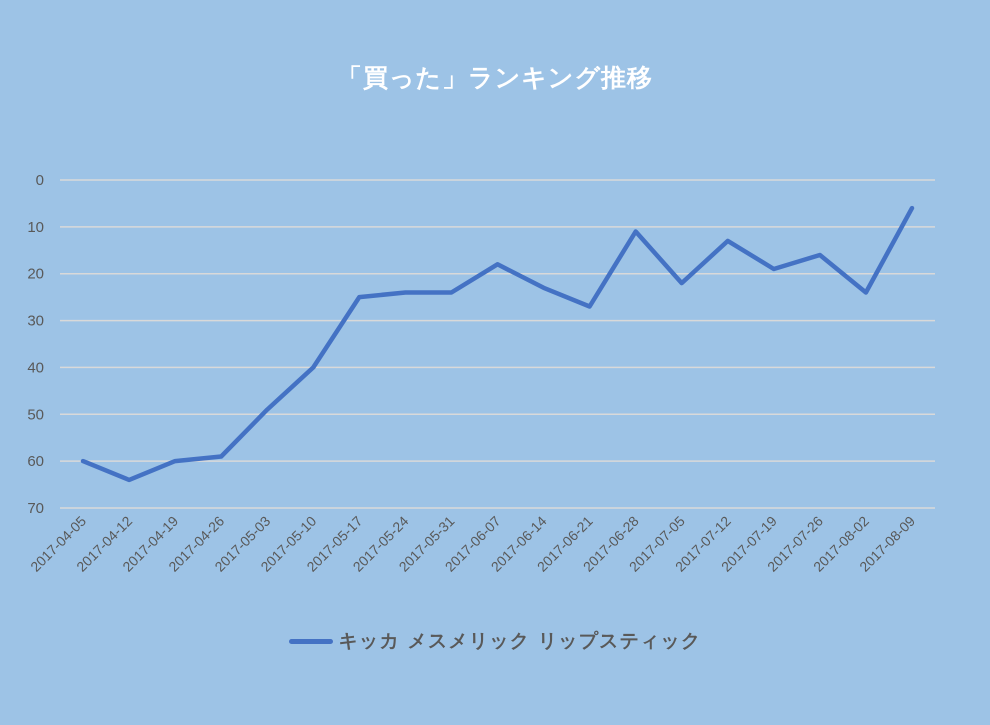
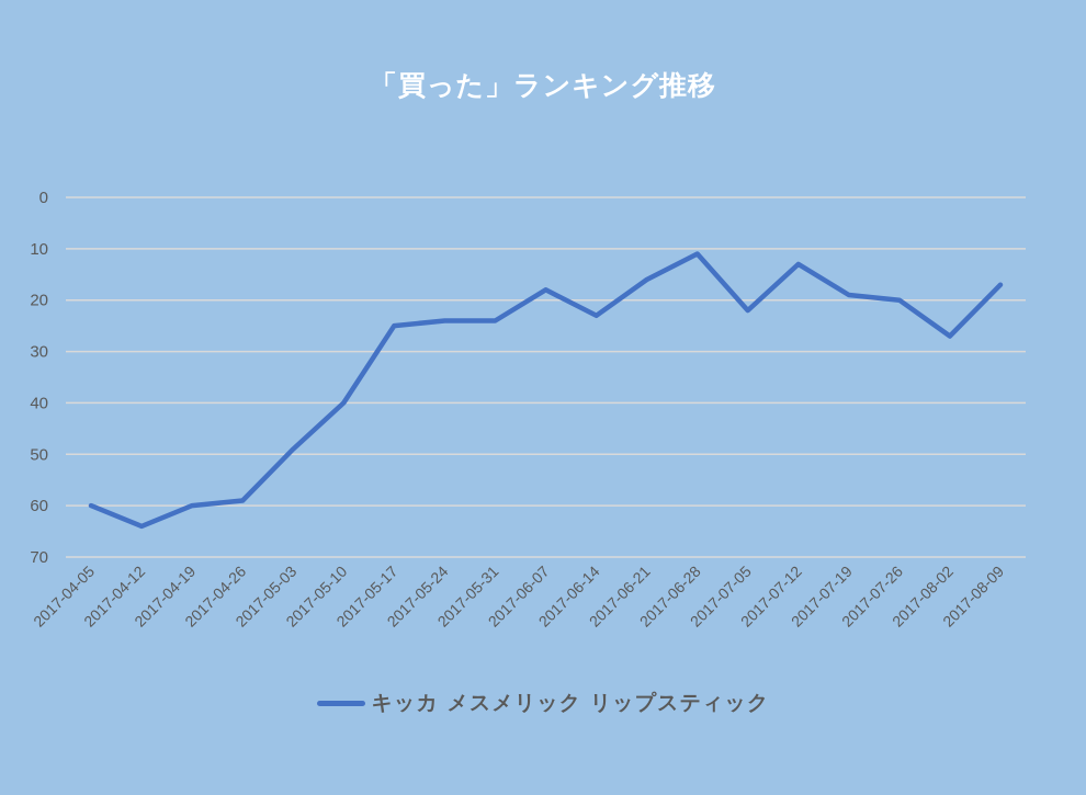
2017-06-21: 27 -> 16
2017-07-26: 16 -> 20
2017-08-02: 24 -> 27
2017-08-09: 6 -> 17
